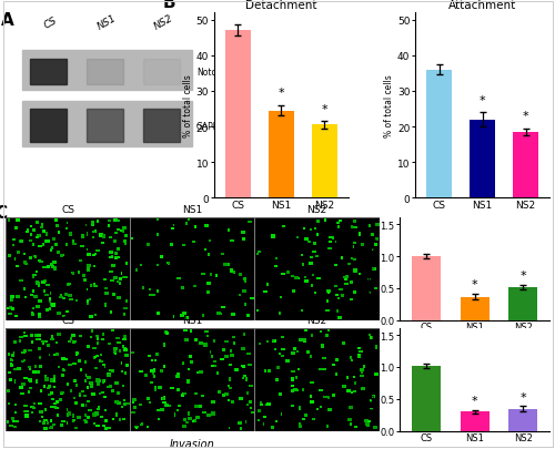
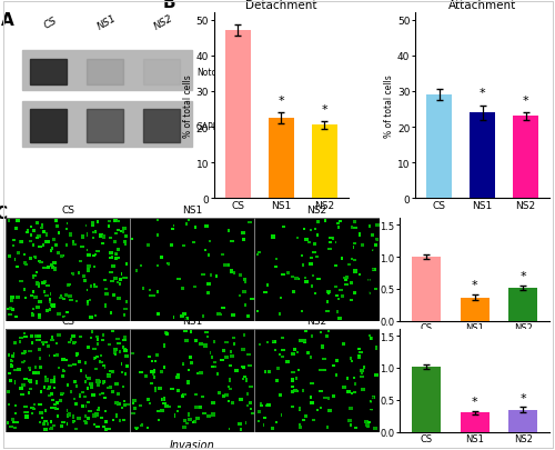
Detachment/NS1: 24.5 -> 22.5
Attachment/CS: 36.0 -> 29.0
Attachment/NS1: 22.0 -> 24.0
Attachment/NS2: 18.5 -> 23.0
